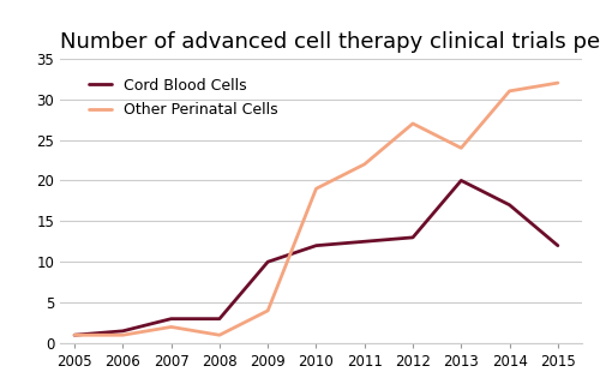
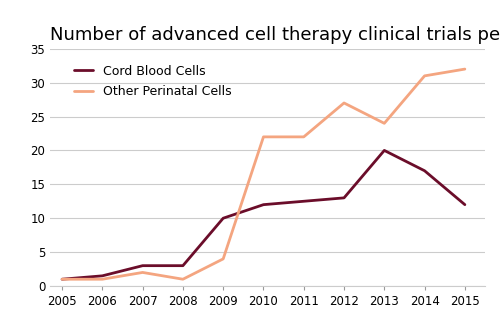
Other Perinatal Cells/2010: 19 -> 22
